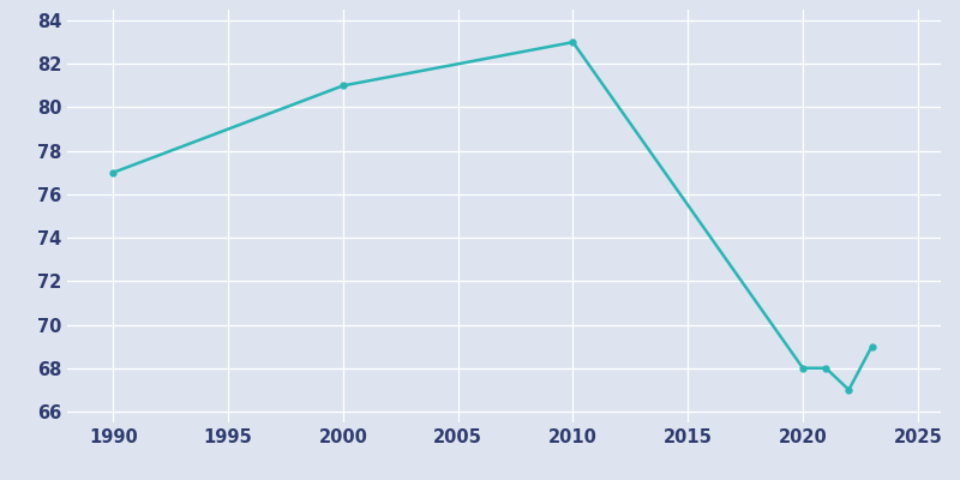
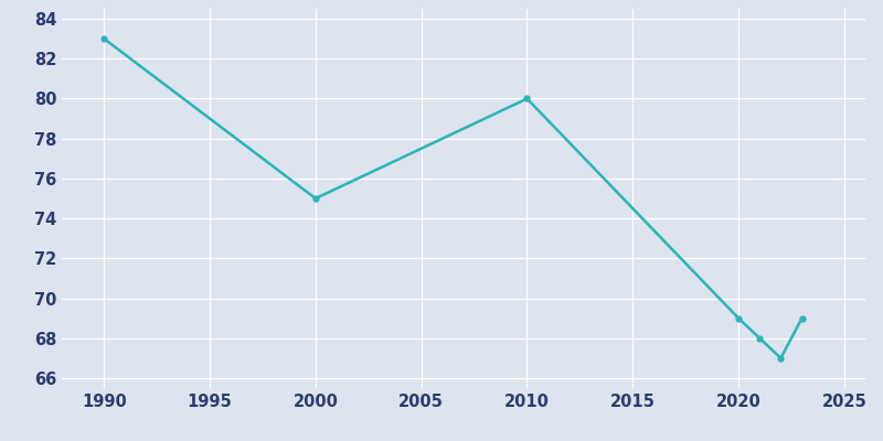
1990: 77 -> 83
2000: 81 -> 75
2010: 83 -> 80
2020: 68 -> 69
